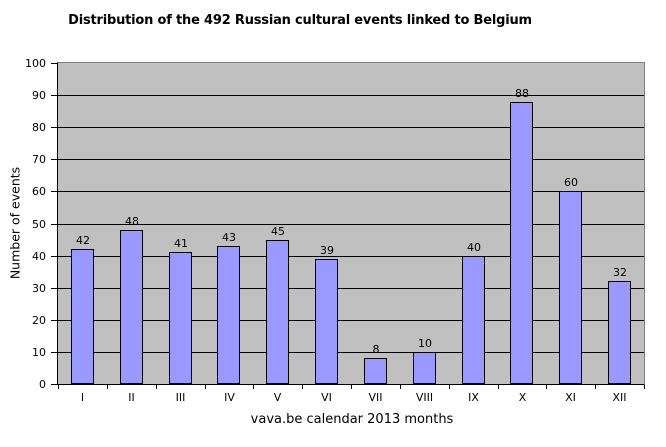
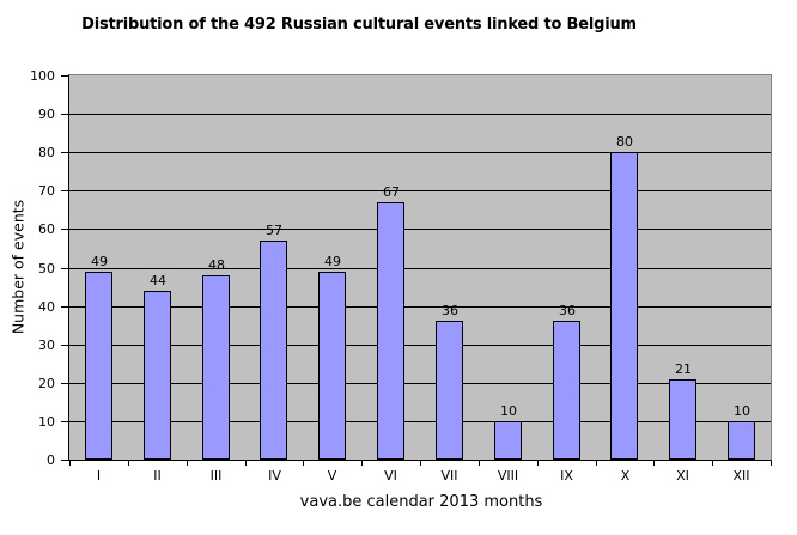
I: 42 -> 49
II: 48 -> 44
III: 41 -> 48
IV: 43 -> 57
V: 45 -> 49
VI: 39 -> 67
VII: 8 -> 36
IX: 40 -> 36
X: 88 -> 80
XI: 60 -> 21
XII: 32 -> 10
